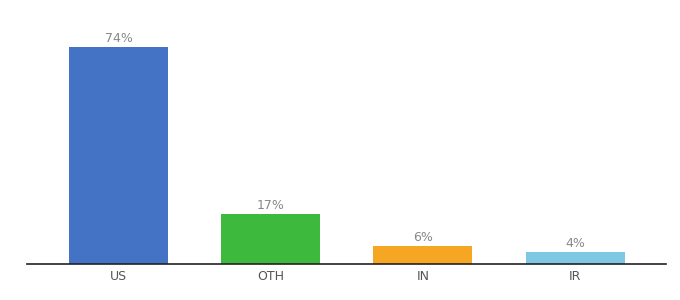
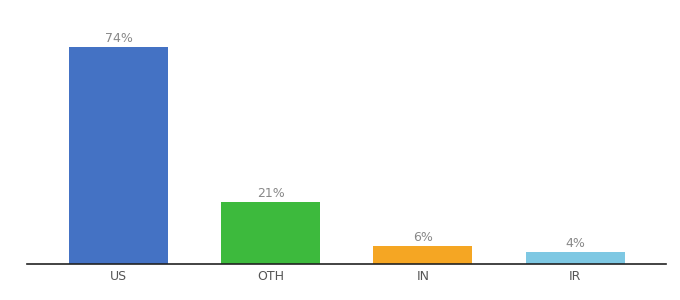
OTH: 17% -> 21%
